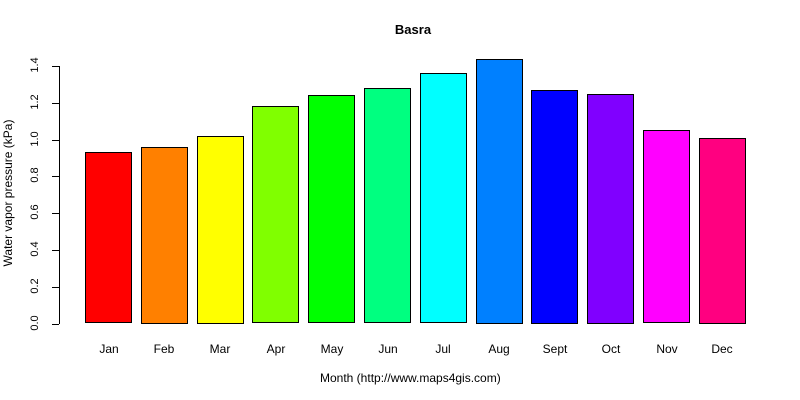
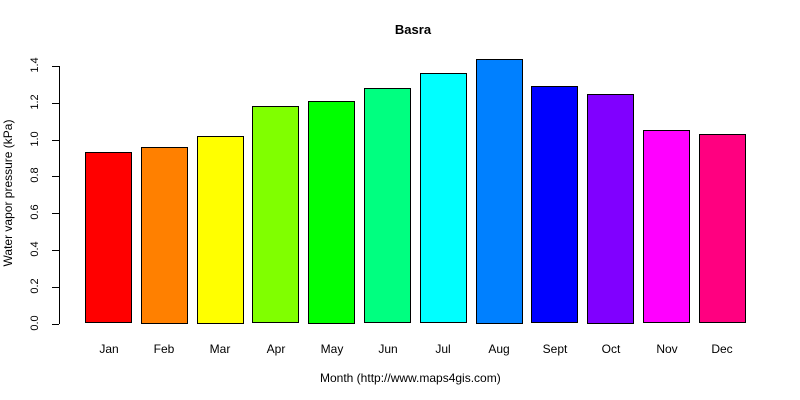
May: 1.24 -> 1.21
Sept: 1.27 -> 1.29
Dec: 1.01 -> 1.03
